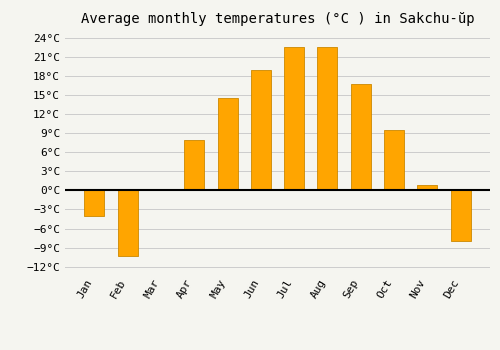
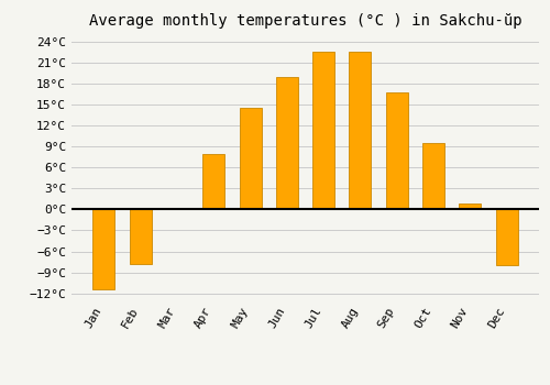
Jan: -4.0°C -> -11.5°C
Feb: -10.4°C -> -7.8°C
